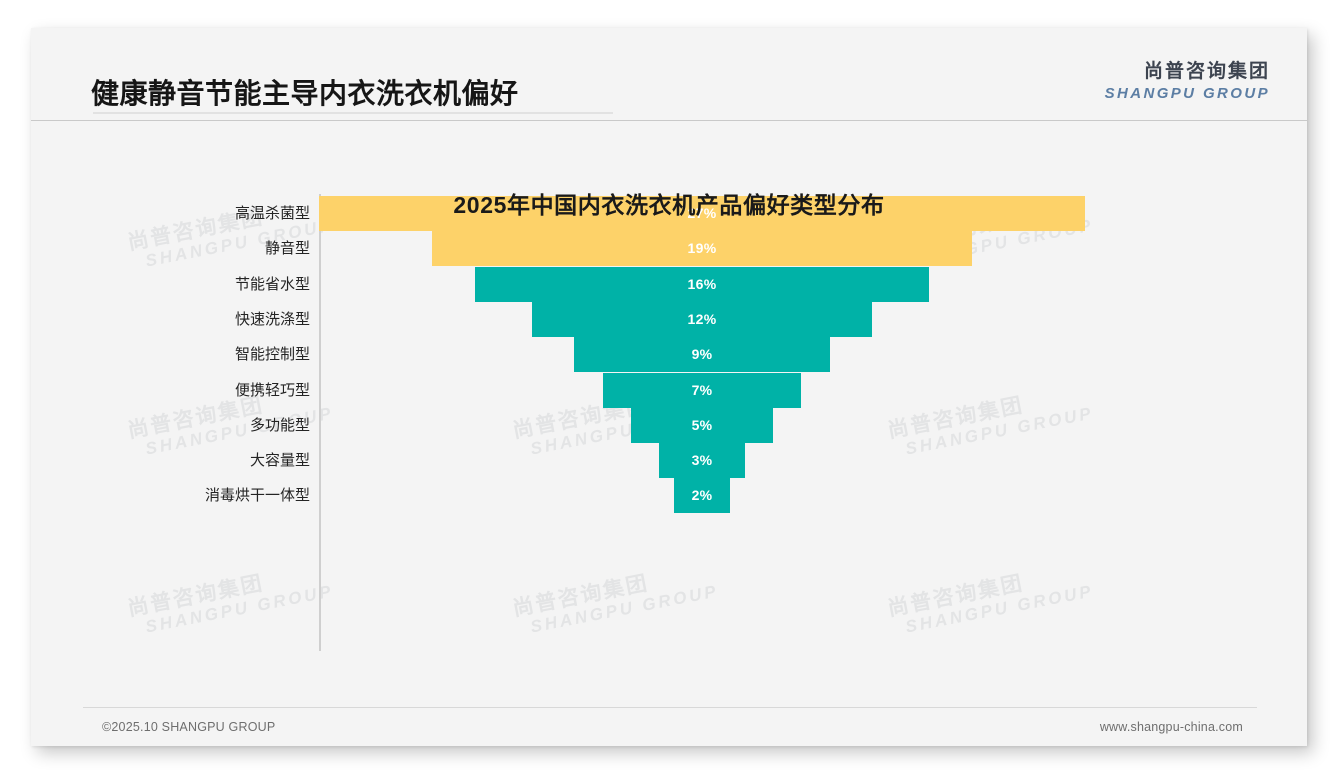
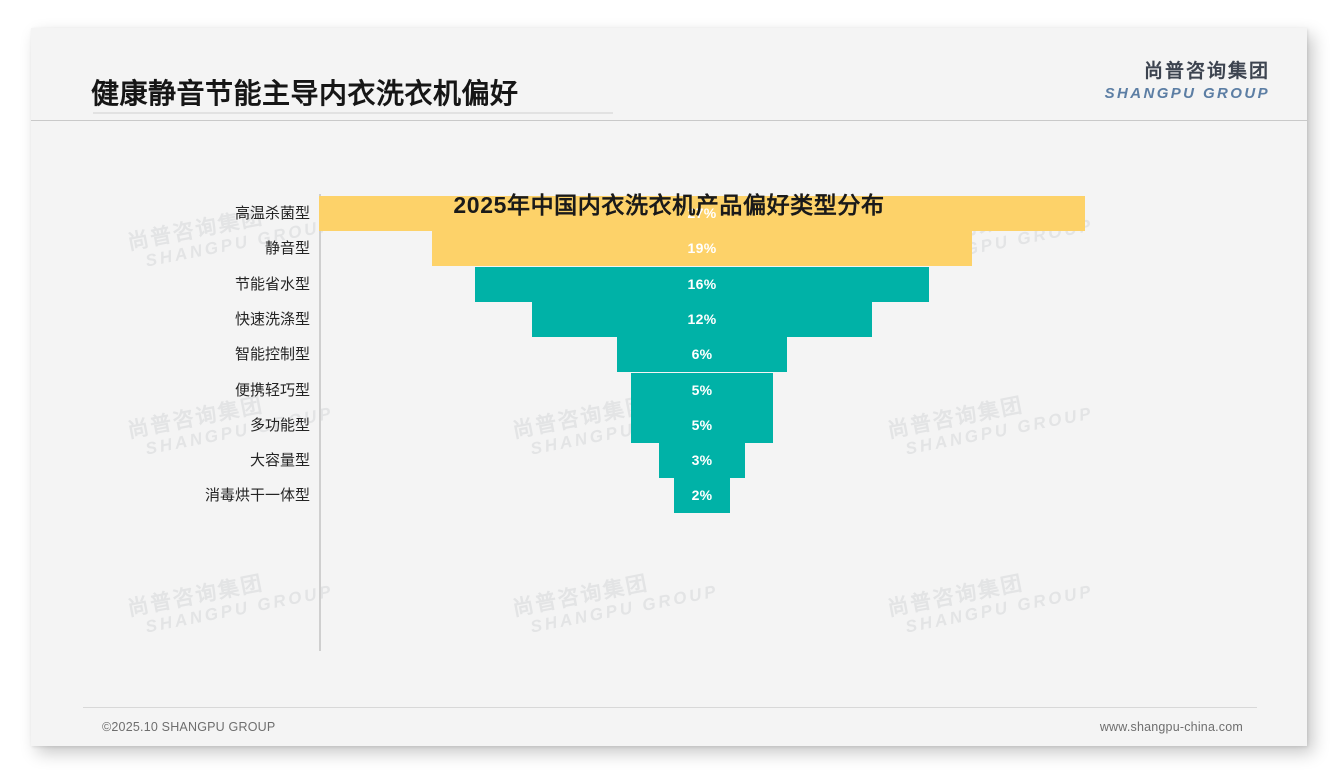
智能控制型: 9% -> 6%
便携轻巧型: 7% -> 5%
